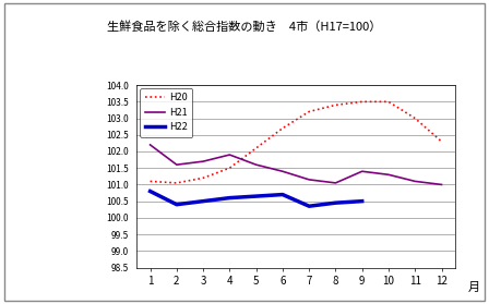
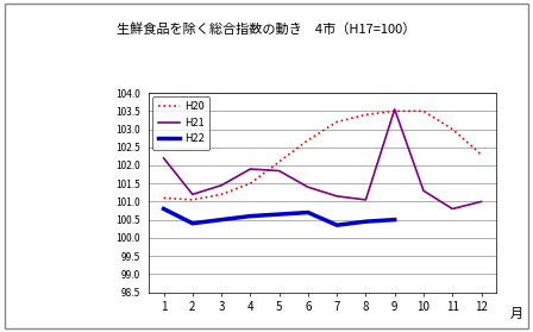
H21/2: 101.60 -> 101.20
H21/3: 101.70 -> 101.45
H21/5: 101.60 -> 101.85
H21/9: 101.40 -> 103.55
H21/11: 101.10 -> 100.80
